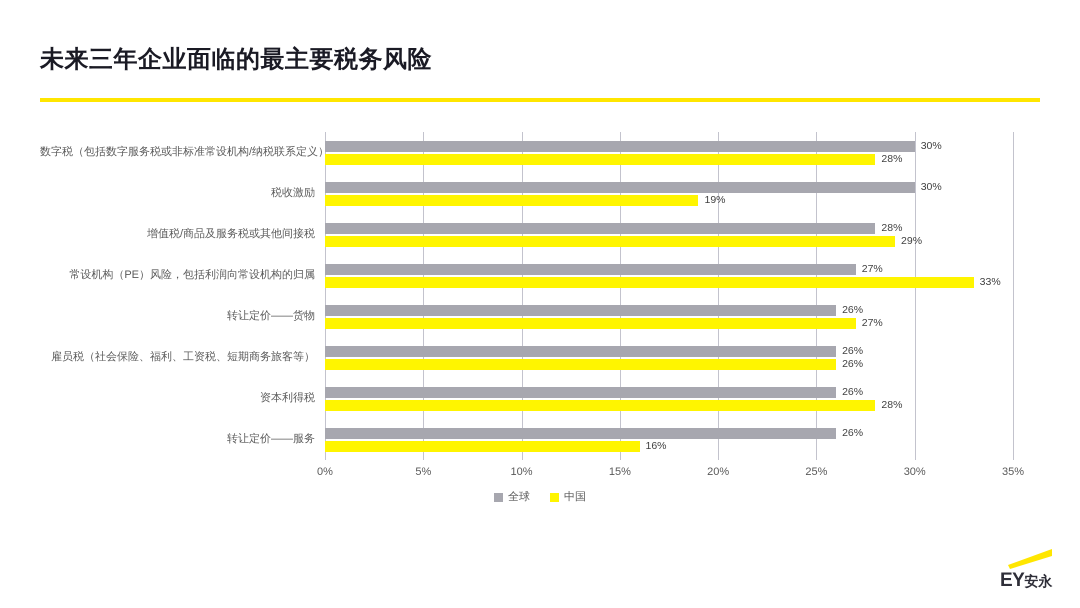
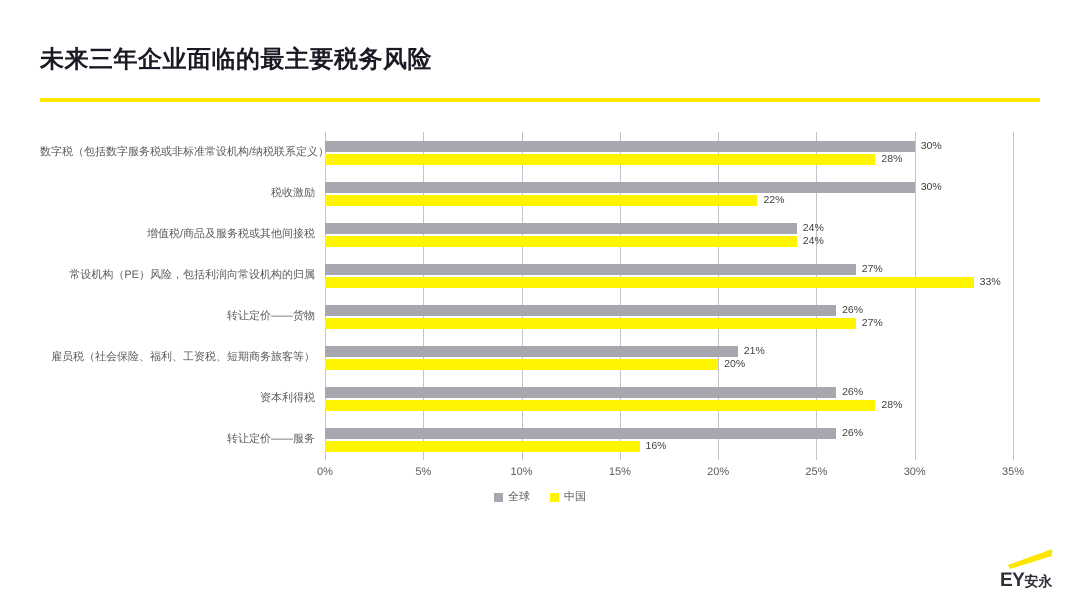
中国/税收激励: 19% -> 22%
全球/增值税/商品及服务税或其他间接税: 28% -> 24%
中国/增值税/商品及服务税或其他间接税: 29% -> 24%
全球/雇员税（社会保险、福利、工资税、短期商务旅客等）: 26% -> 21%
中国/雇员税（社会保险、福利、工资税、短期商务旅客等）: 26% -> 20%
